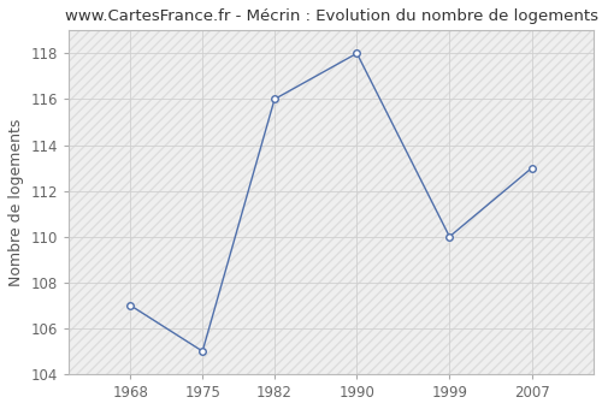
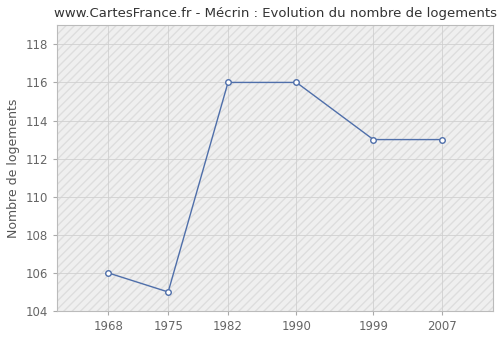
1968: 107 -> 106
1990: 118 -> 116
1999: 110 -> 113
